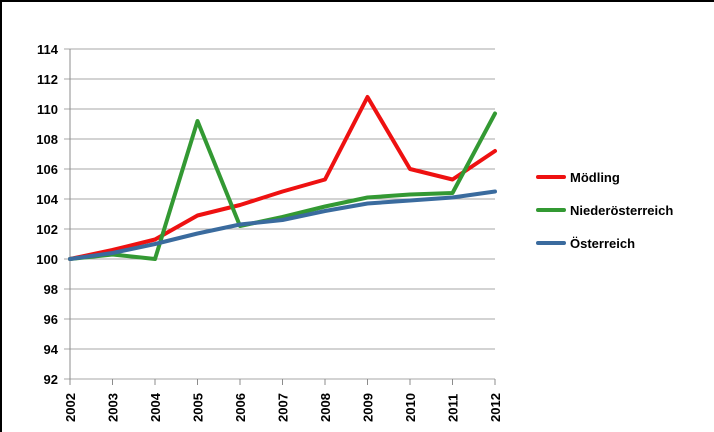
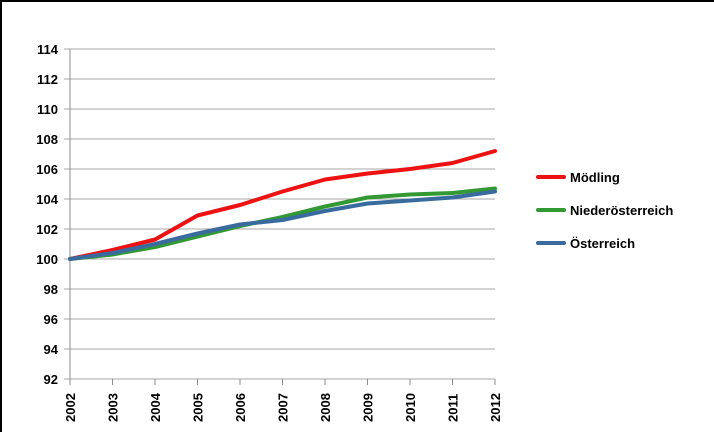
Niederösterreich/2004: 100.0 -> 100.8
Niederösterreich/2005: 109.2 -> 101.5
Mödling/2009: 110.8 -> 105.7
Mödling/2011: 105.3 -> 106.4
Niederösterreich/2012: 109.7 -> 104.7
